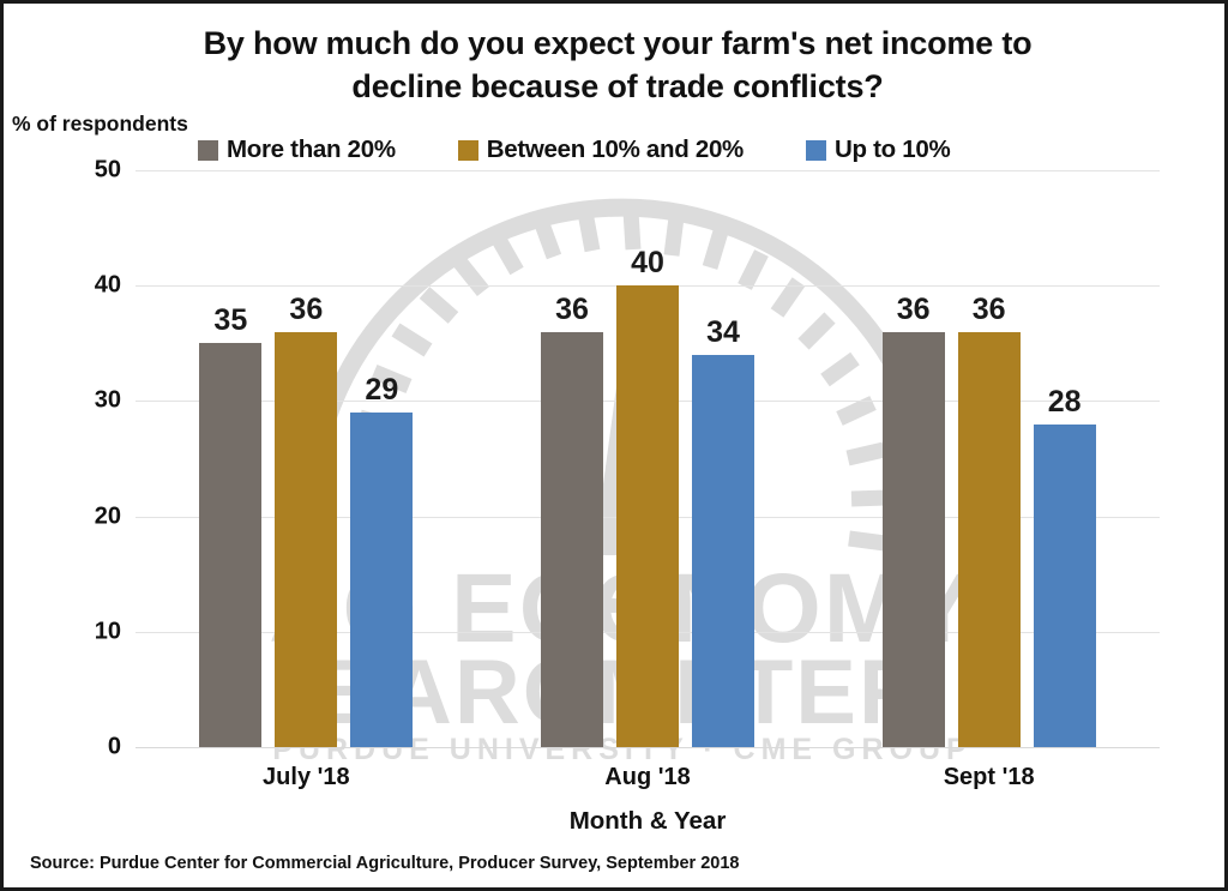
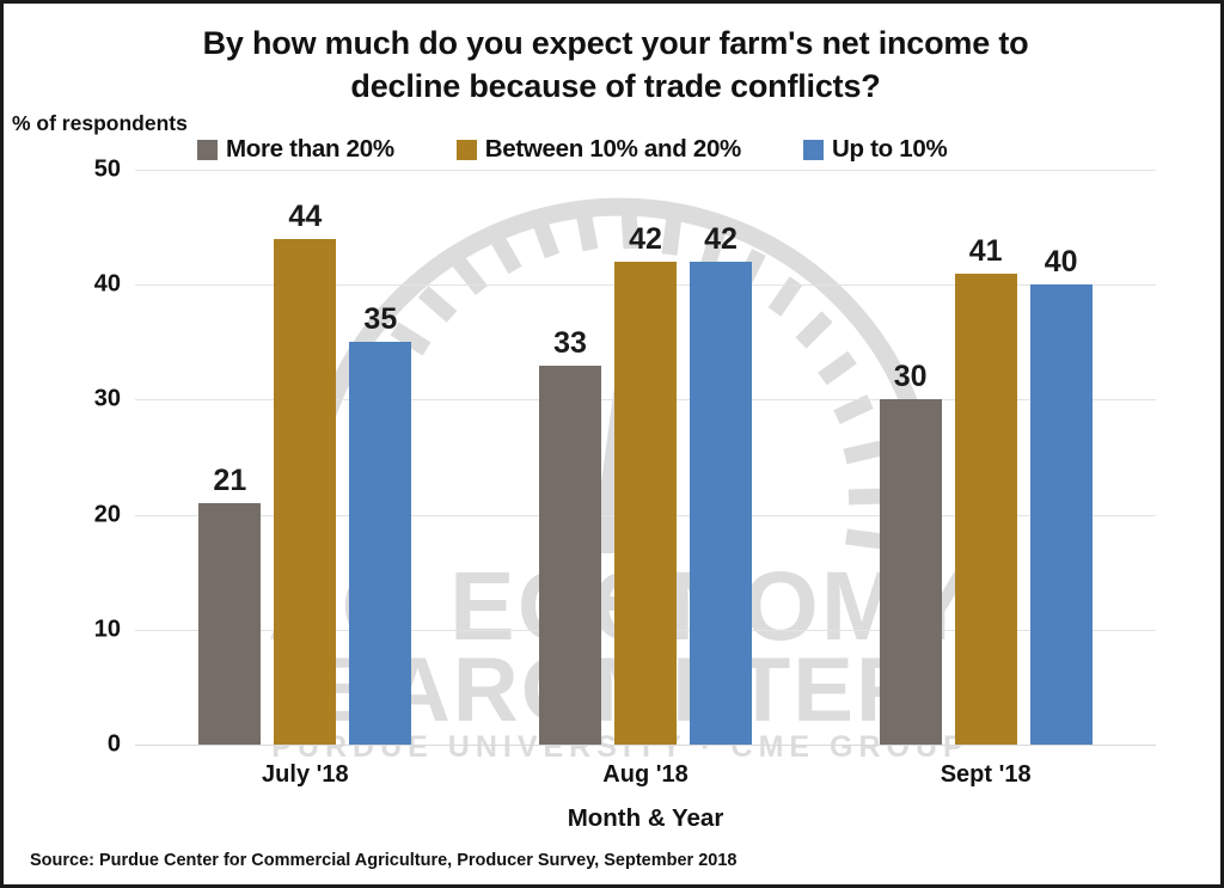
More than 20%/July '18: 35 -> 21
Between 10% and 20%/July '18: 36 -> 44
Up to 10%/July '18: 29 -> 35
More than 20%/Aug '18: 36 -> 33
Between 10% and 20%/Aug '18: 40 -> 42
Up to 10%/Aug '18: 34 -> 42
More than 20%/Sept '18: 36 -> 30
Between 10% and 20%/Sept '18: 36 -> 41
Up to 10%/Sept '18: 28 -> 40
